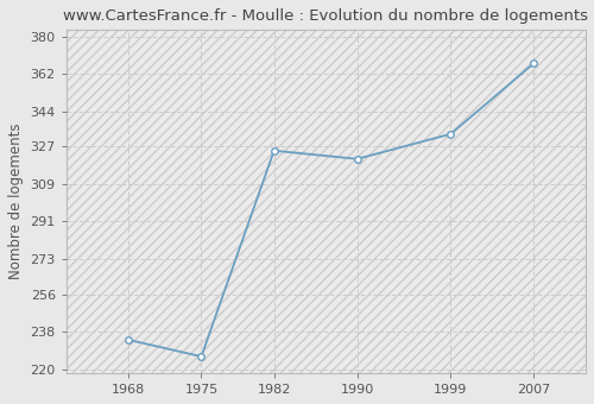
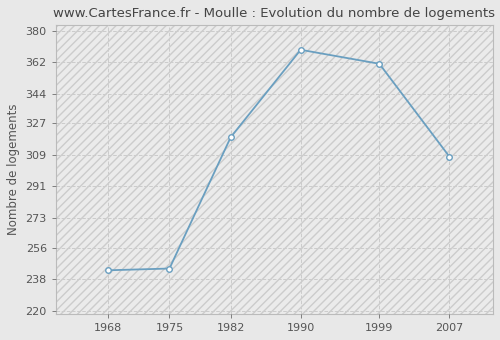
1968: 234 -> 243
1975: 226 -> 244
1982: 325 -> 319
1990: 321 -> 369
1999: 333 -> 361
2007: 367 -> 308
